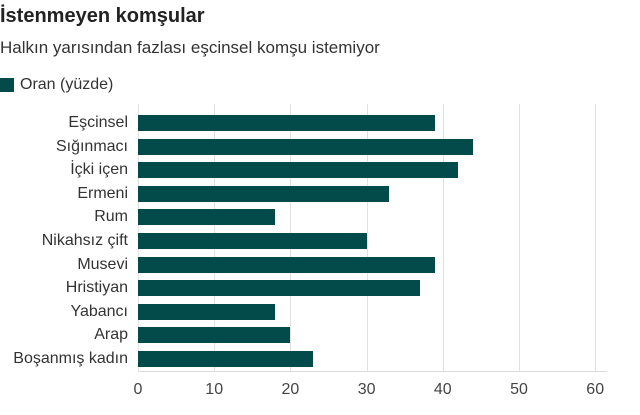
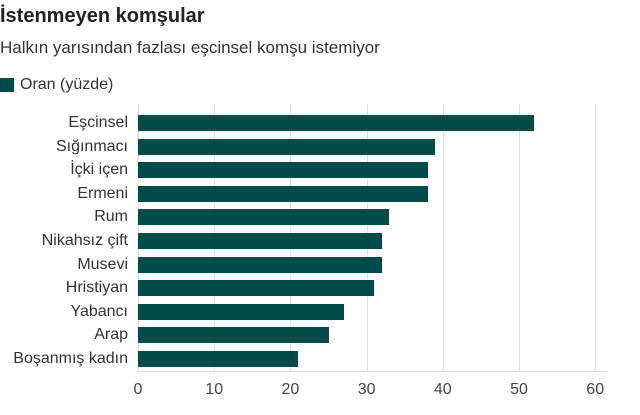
Eşcinsel: 39 -> 52
Sığınmacı: 44 -> 39
İçki içen: 42 -> 38
Ermeni: 33 -> 38
Rum: 18 -> 33
Nikahsız çift: 30 -> 32
Musevi: 39 -> 32
Hristiyan: 37 -> 31
Yabancı: 18 -> 27
Arap: 20 -> 25
Boşanmış kadın: 23 -> 21
